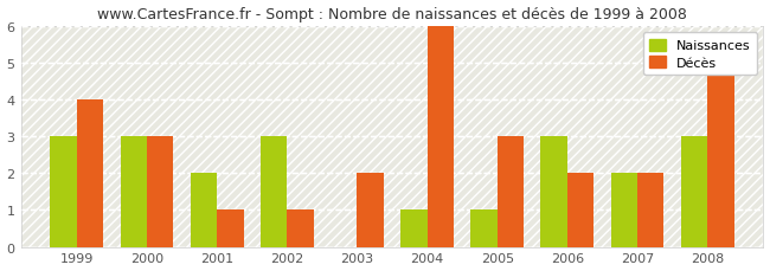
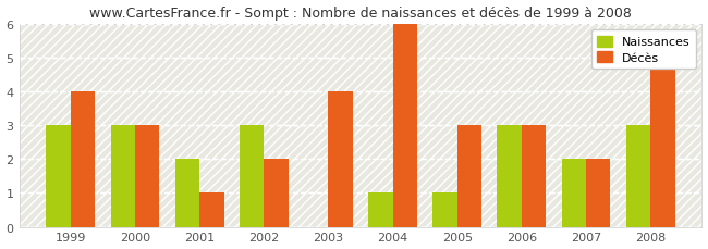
Décès/2002: 1 -> 2
Décès/2003: 2 -> 4
Décès/2006: 2 -> 3
